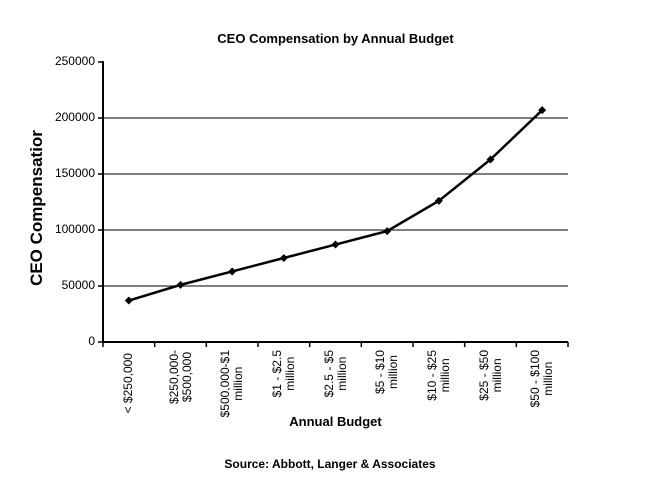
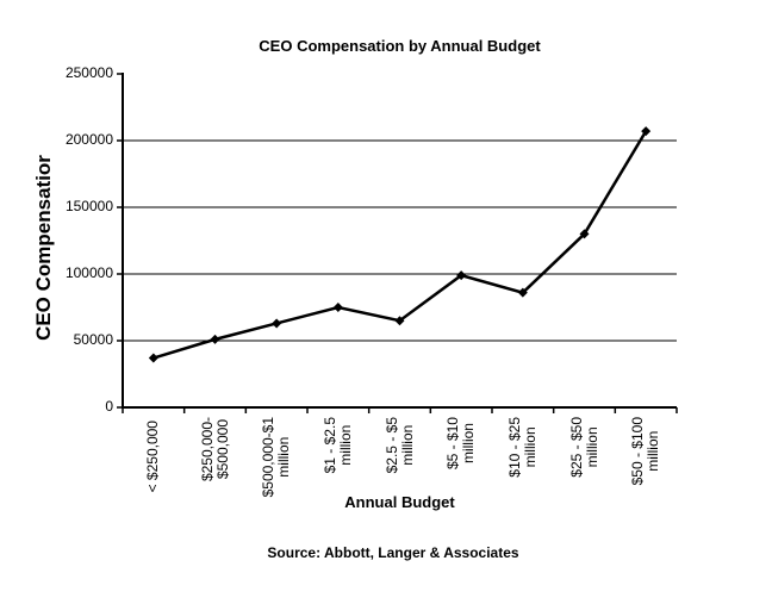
$2.5 - $5 million: 87000 -> 65000
$10 - $25 million: 126000 -> 86000
$25 - $50 million: 163000 -> 130000
